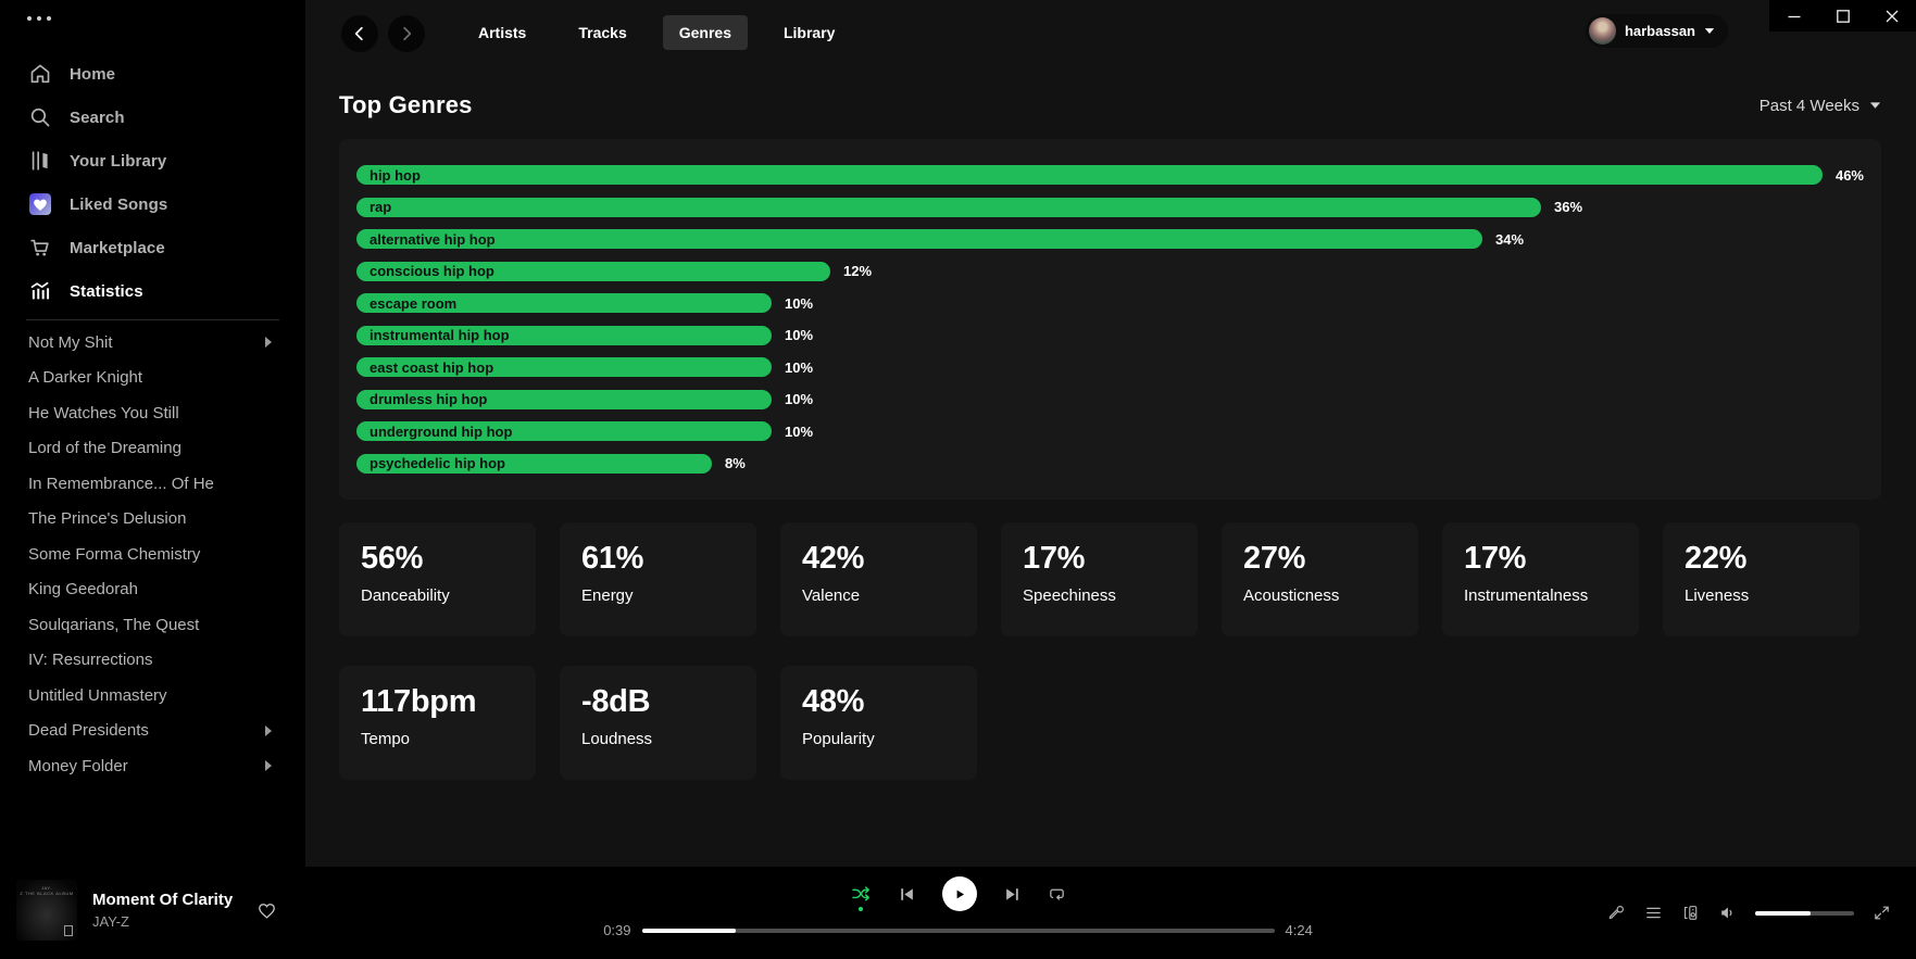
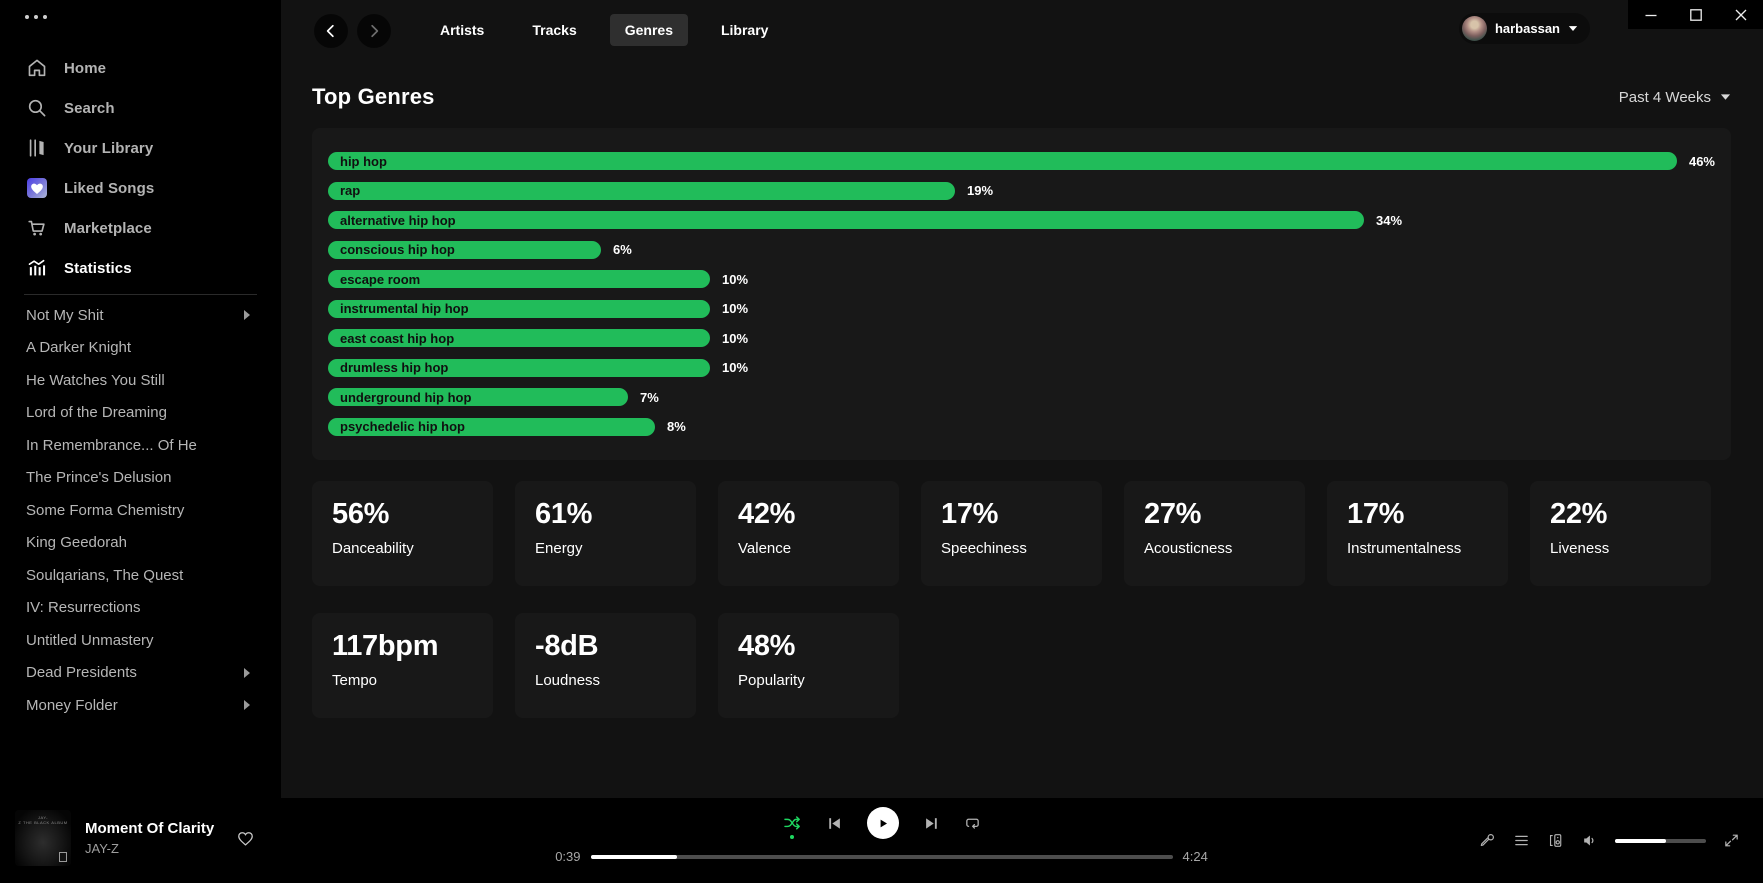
rap: 36% -> 19%
conscious hip hop: 12% -> 6%
underground hip hop: 10% -> 7%
